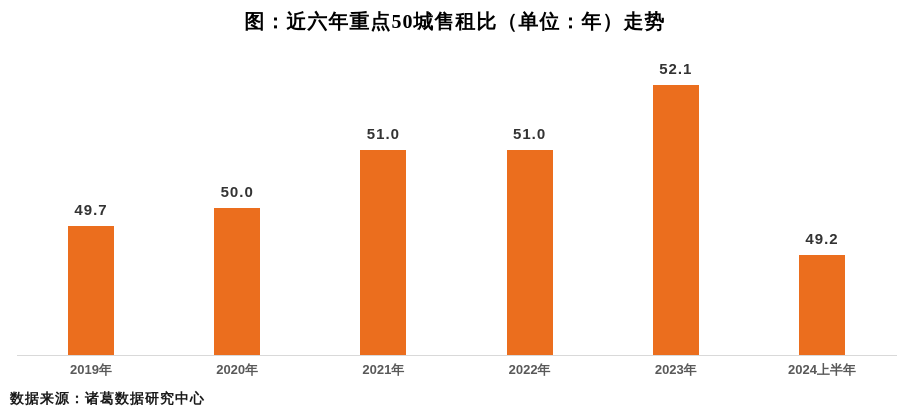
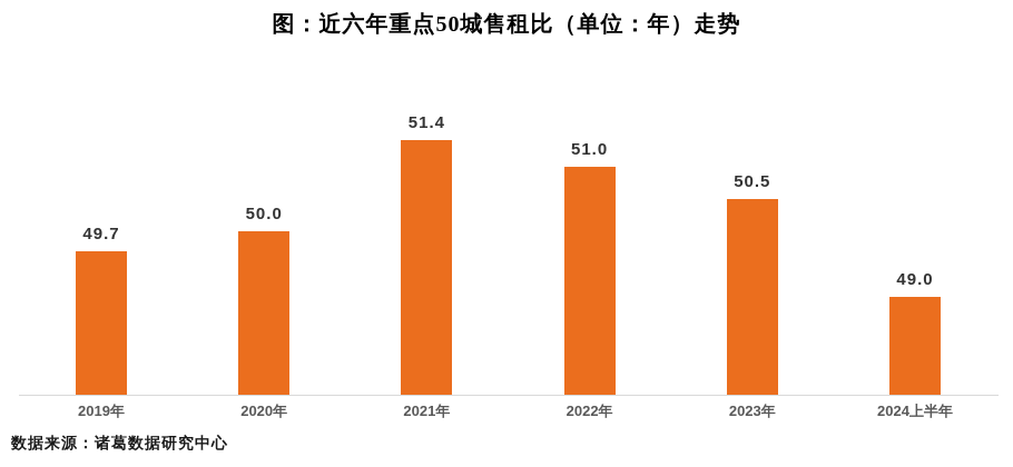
2021年: 51.0 -> 51.4
2023年: 52.1 -> 50.5
2024上半年: 49.2 -> 49.0
